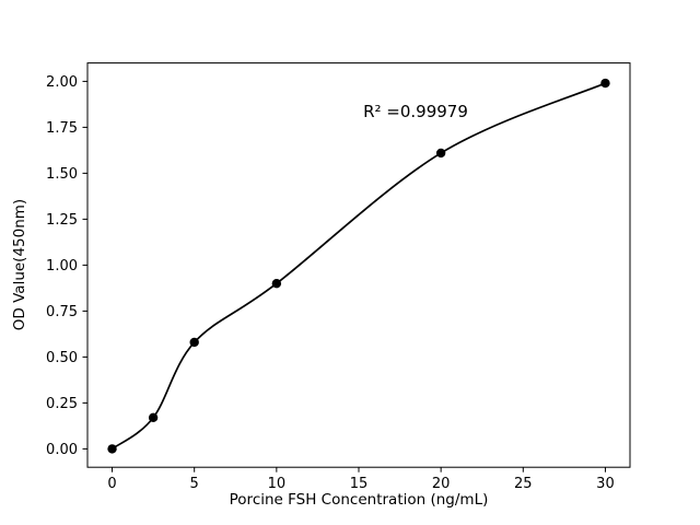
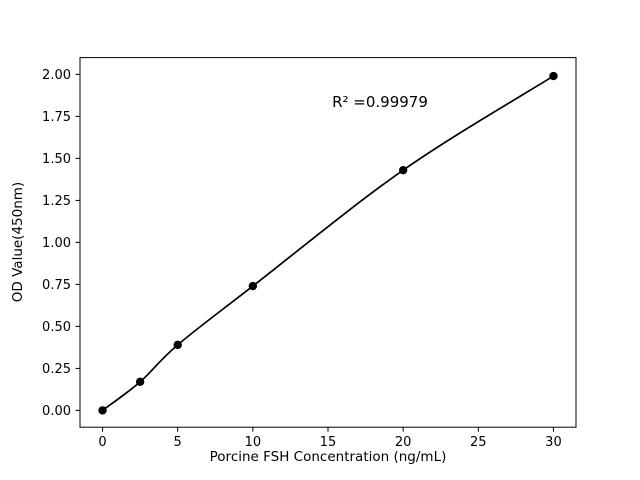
5: 0.58 -> 0.39
10: 0.90 -> 0.74
20: 1.61 -> 1.43
